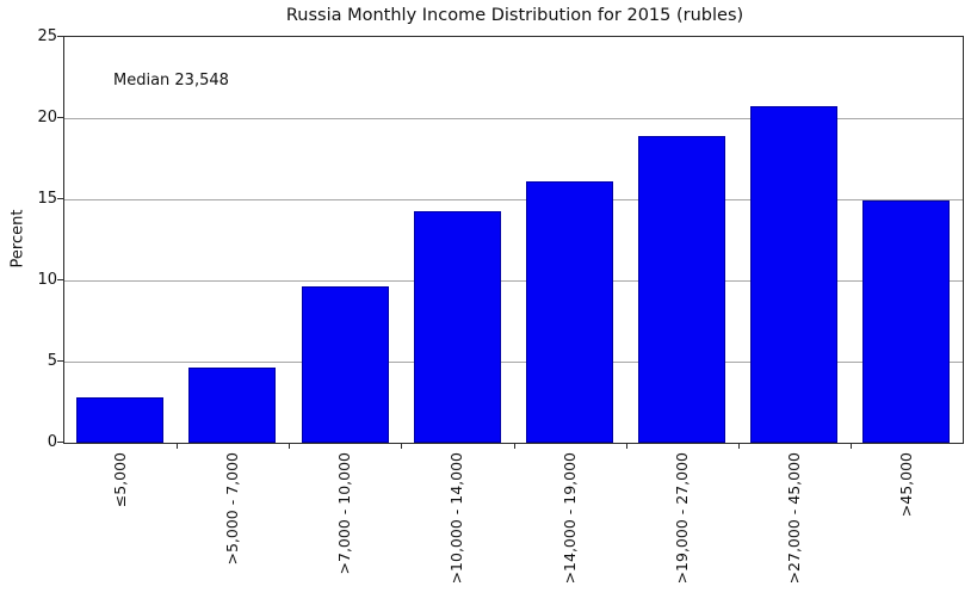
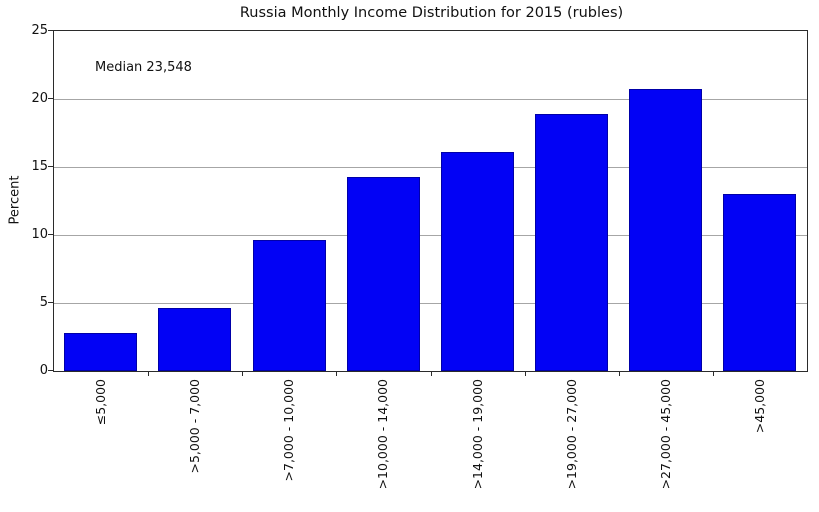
>45,000: 14.9 -> 13.0
